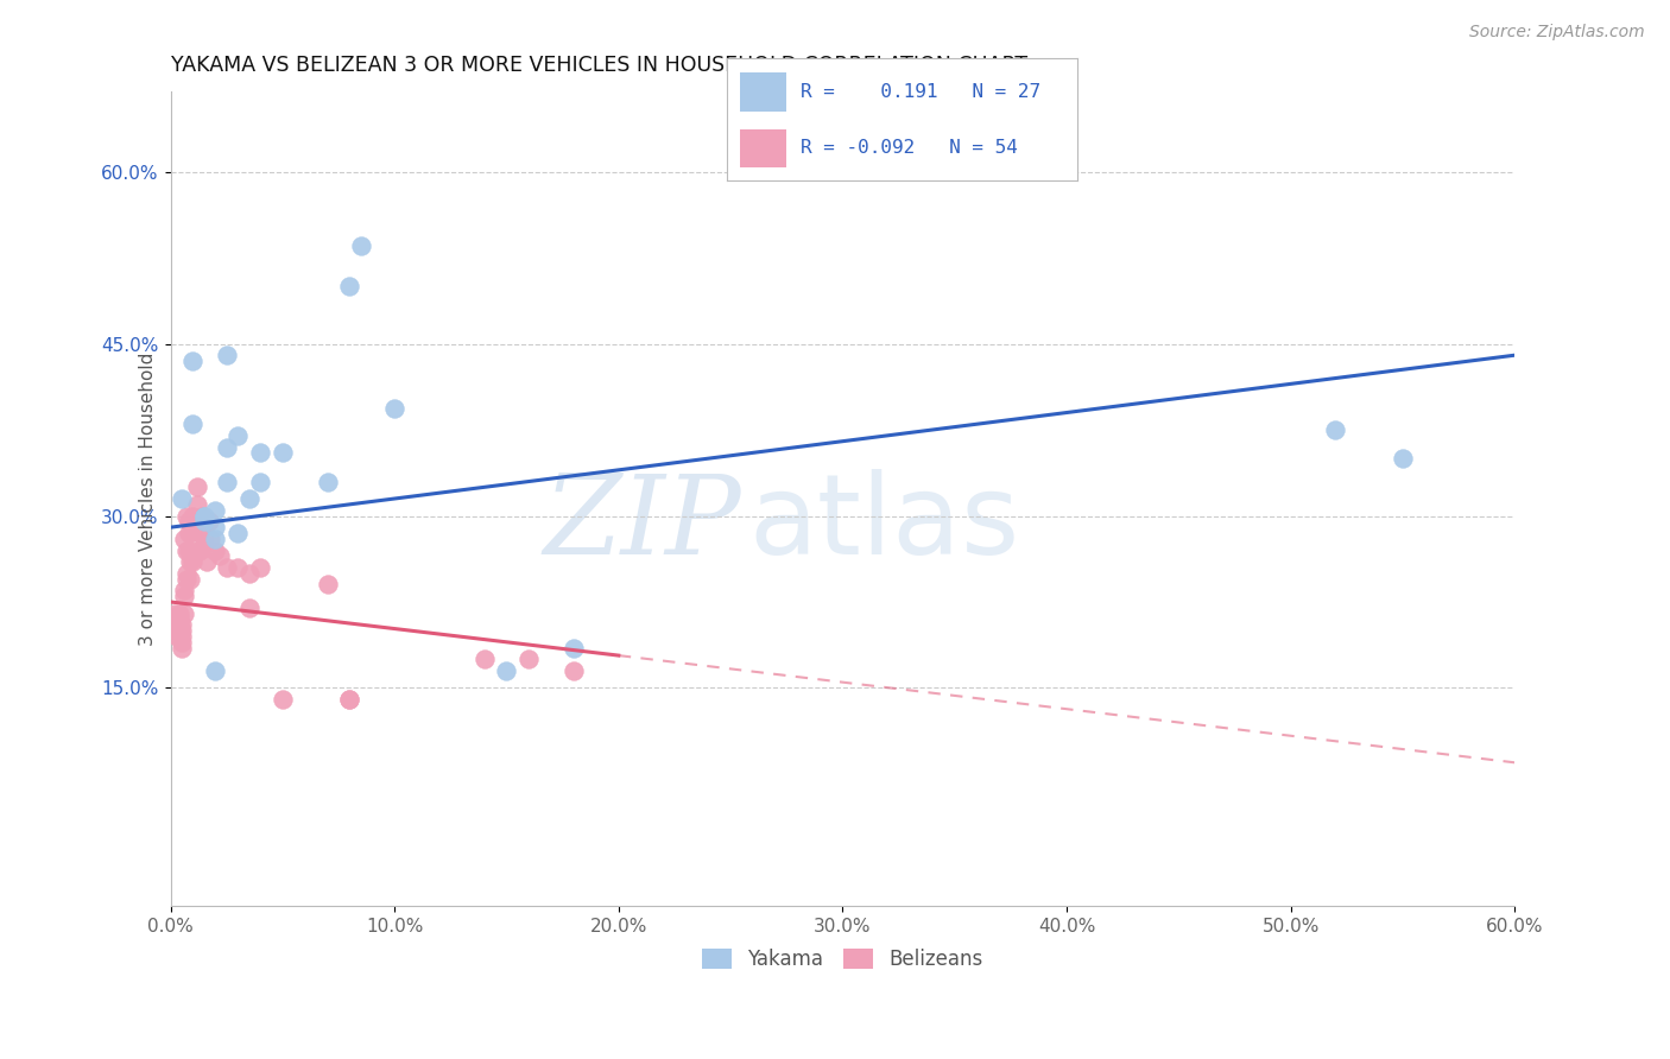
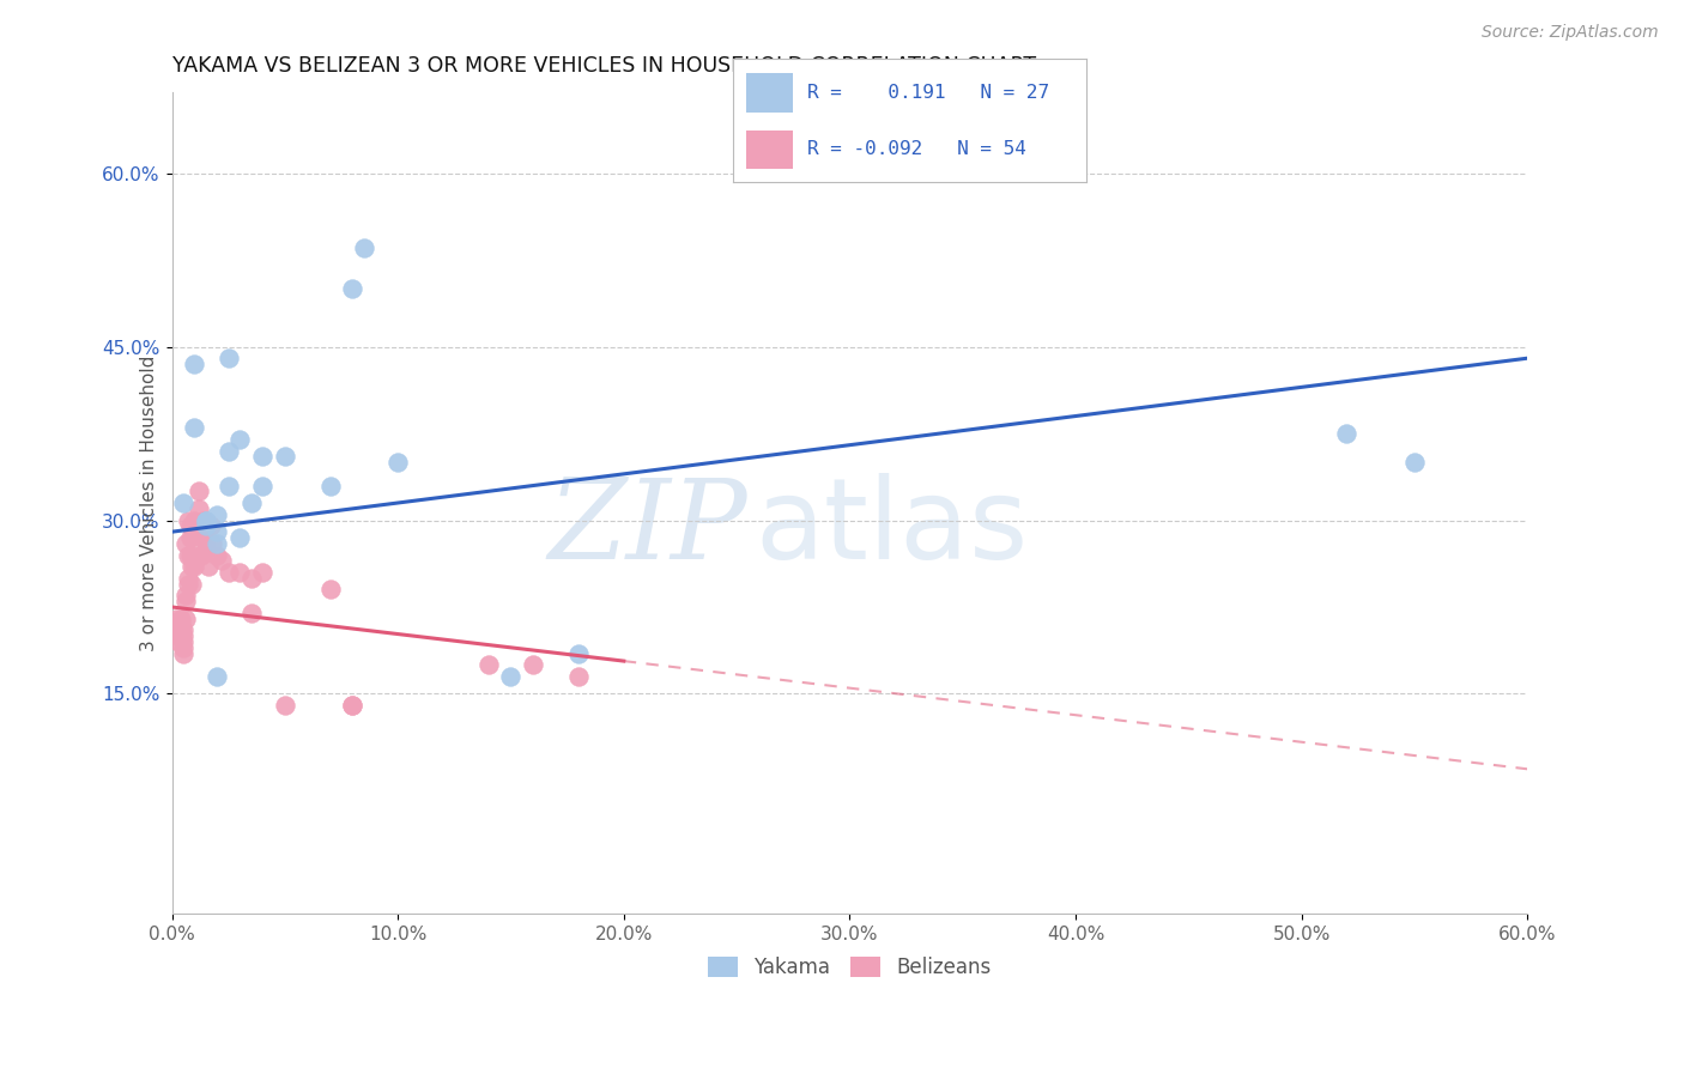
Yakama/10.0%: 39.4% -> 35.0%
